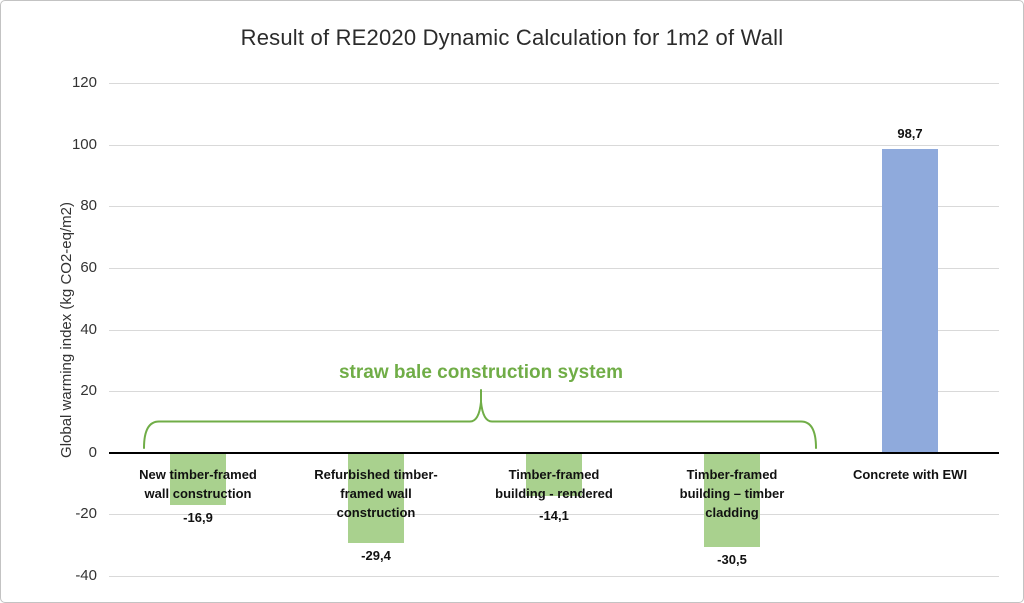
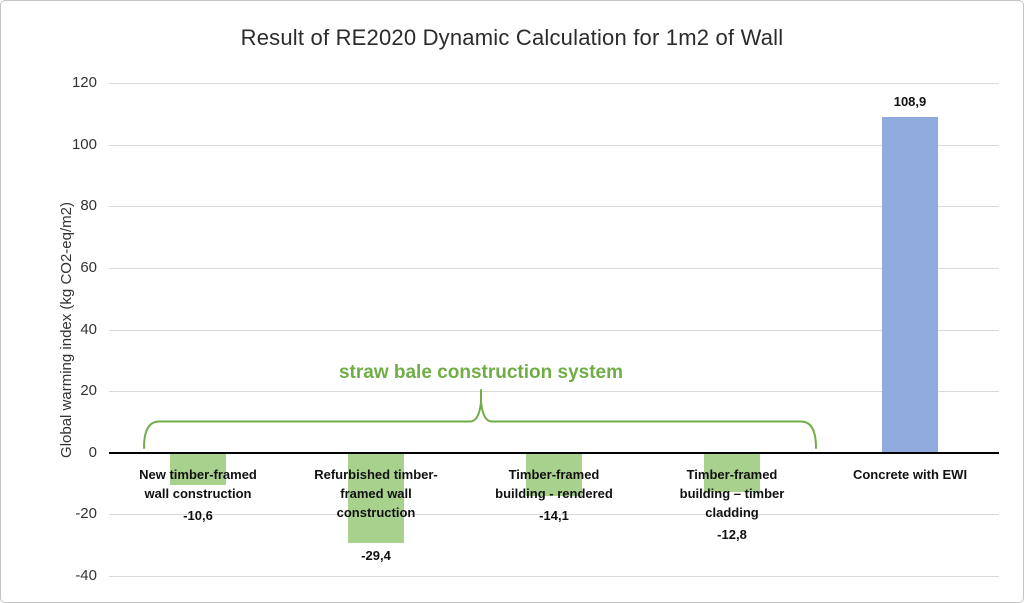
New timber-framed wall construction: -16,9 -> -10,6
Timber-framed building – timber cladding: -30,5 -> -12,8
Concrete with EWI: 98,7 -> 108,9
